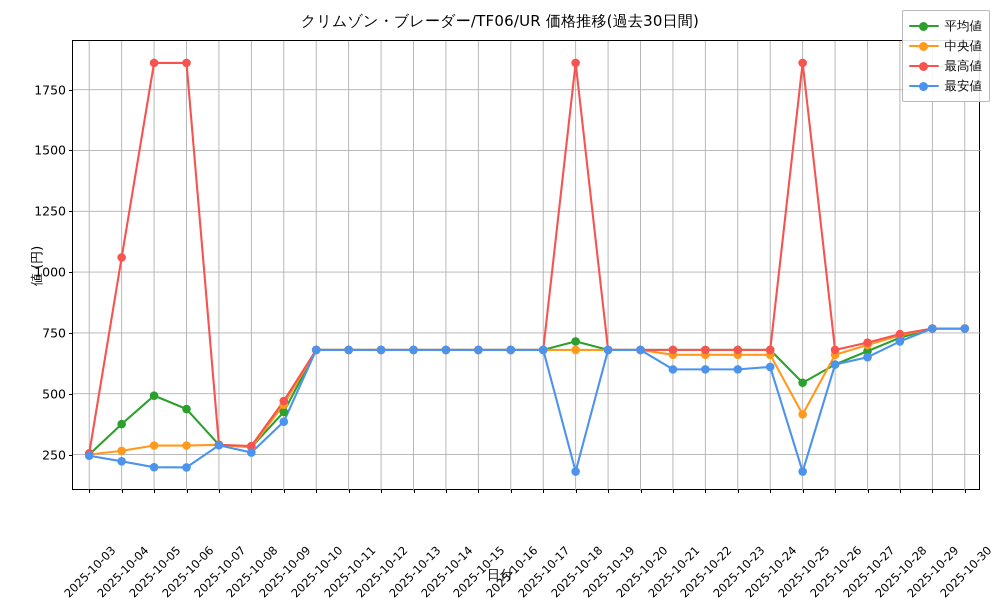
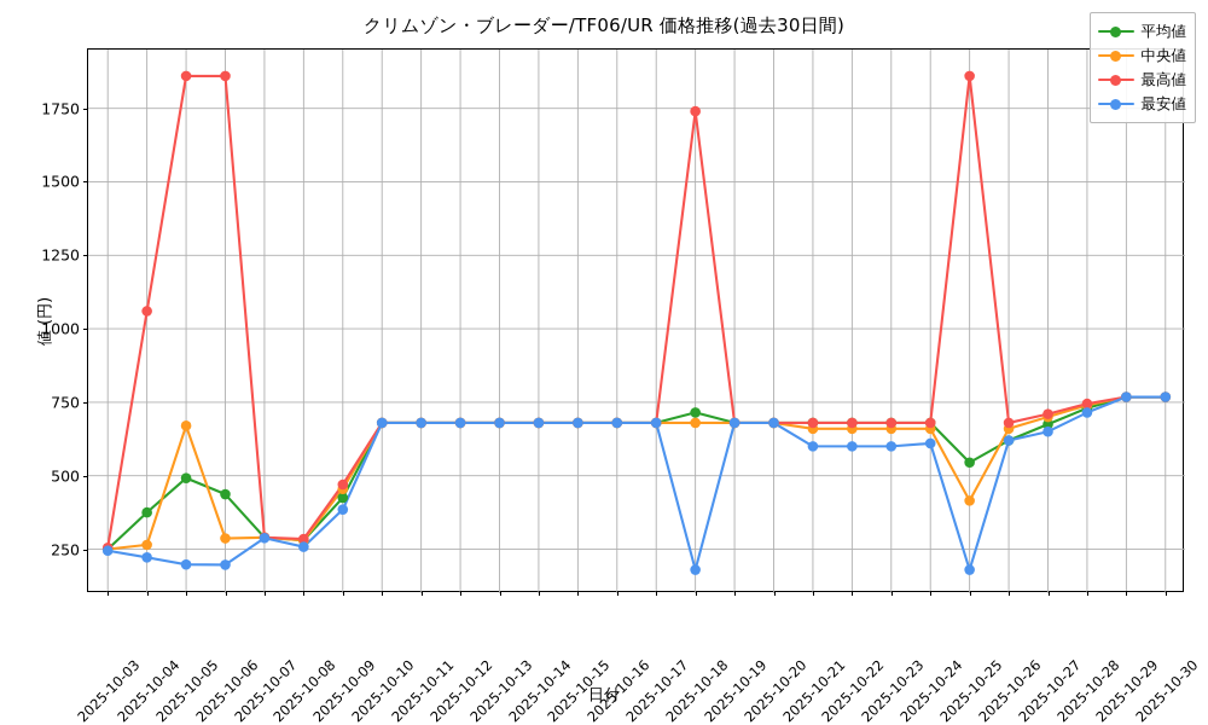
中央値/2025-10-05: 290 -> 670
最高値/2025-10-18: 1860 -> 1740
